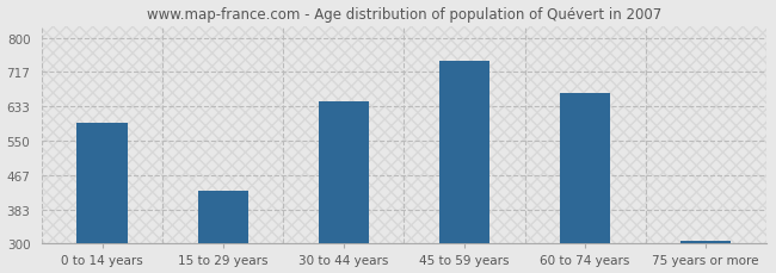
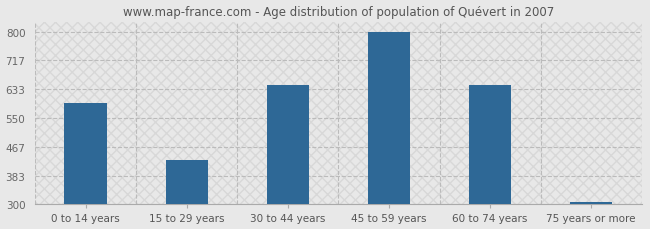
45 to 59 years: 745 -> 800
60 to 74 years: 665 -> 645
